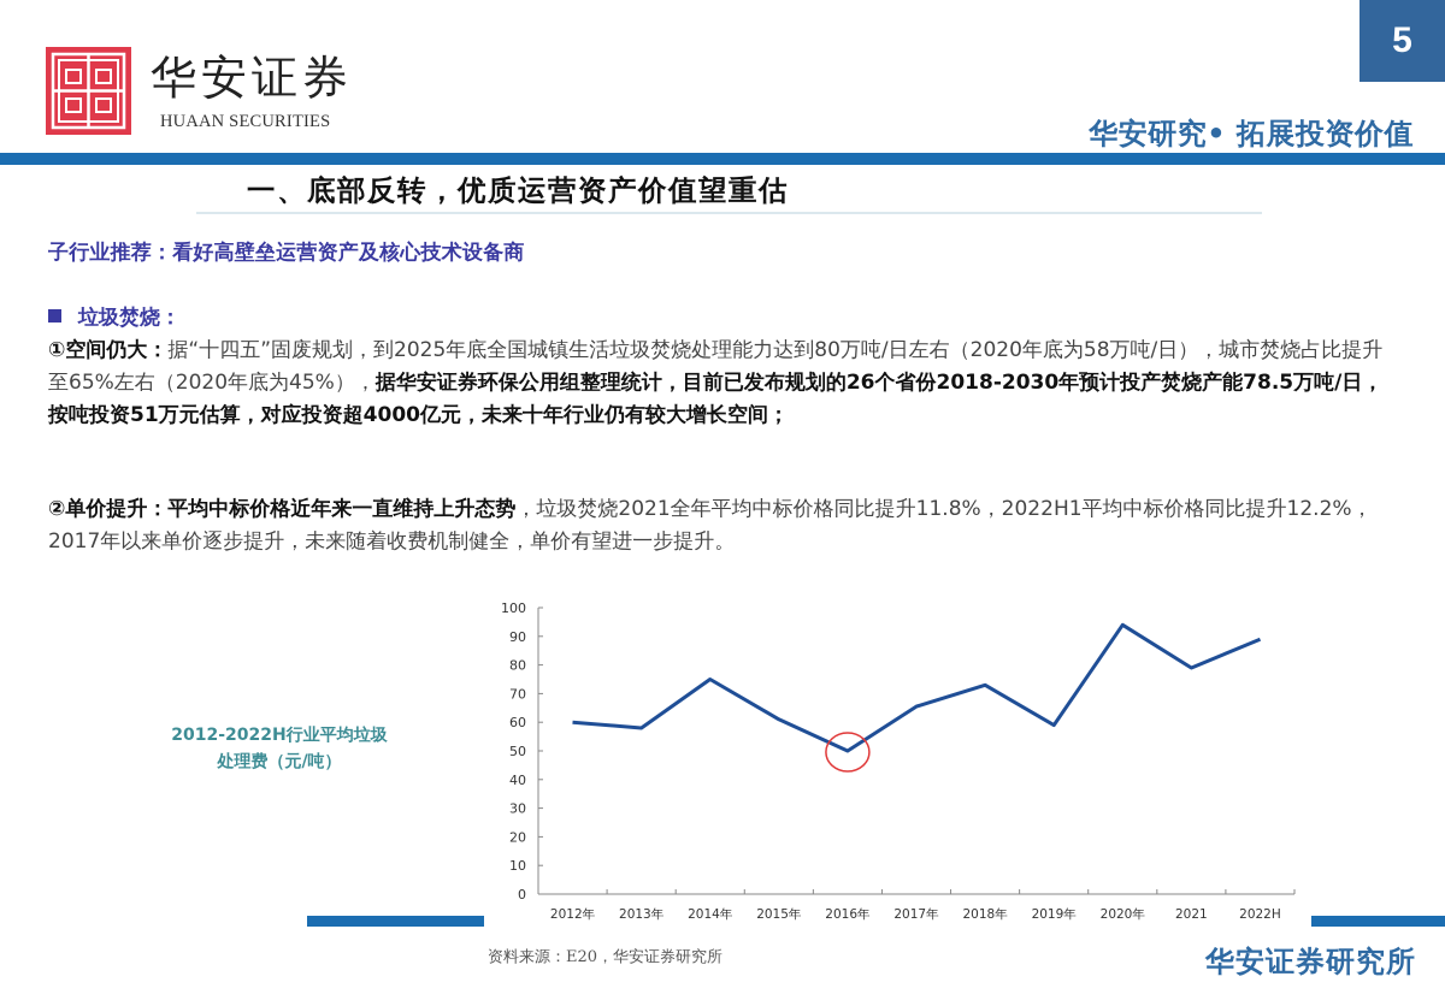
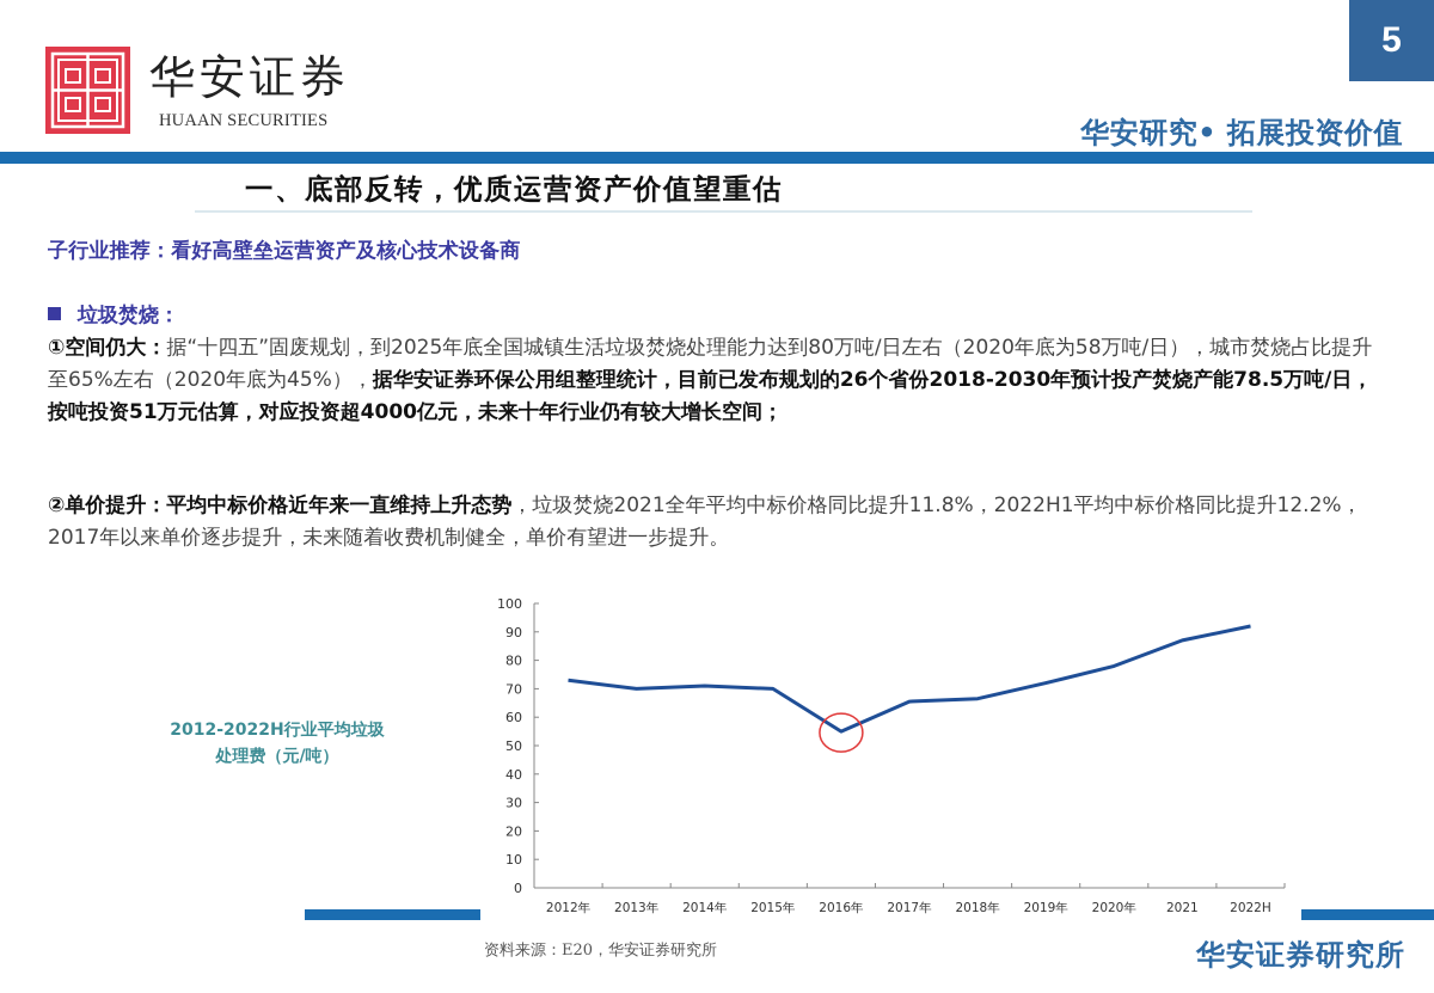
2012年: 60 -> 73
2013年: 58 -> 70
2014年: 75 -> 71
2015年: 61 -> 70
2016年: 50 -> 55
2018年: 73 -> 66
2019年: 59 -> 72
2020年: 94 -> 78
2021: 79 -> 87
2022H: 89 -> 92
